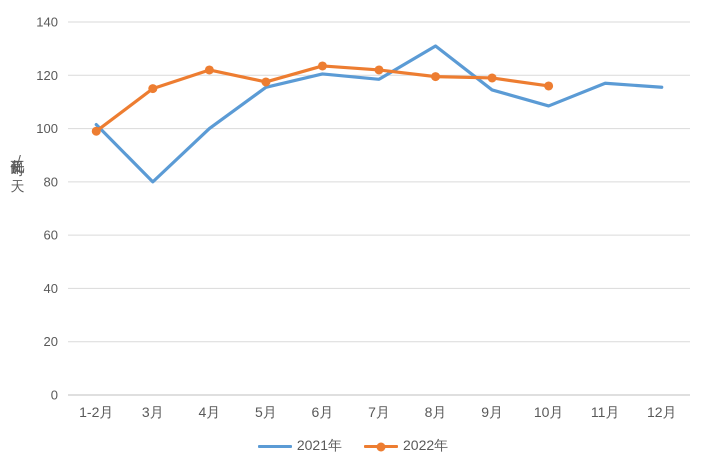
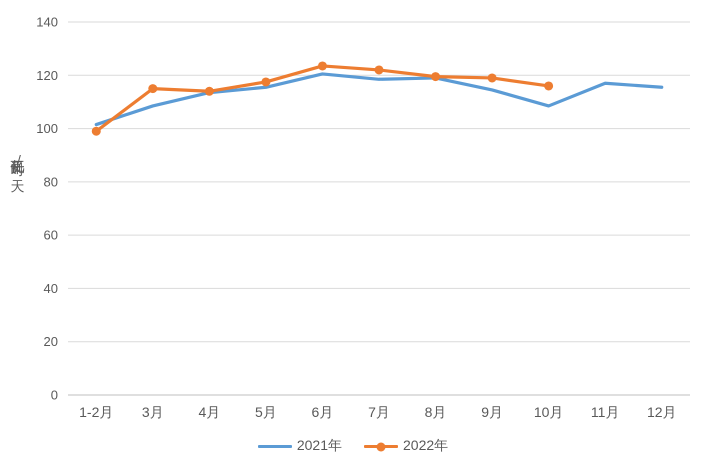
2021年/3月: 80 -> 108
2021年/4月: 100 -> 114
2022年/4月: 122 -> 114
2021年/8月: 131 -> 119
